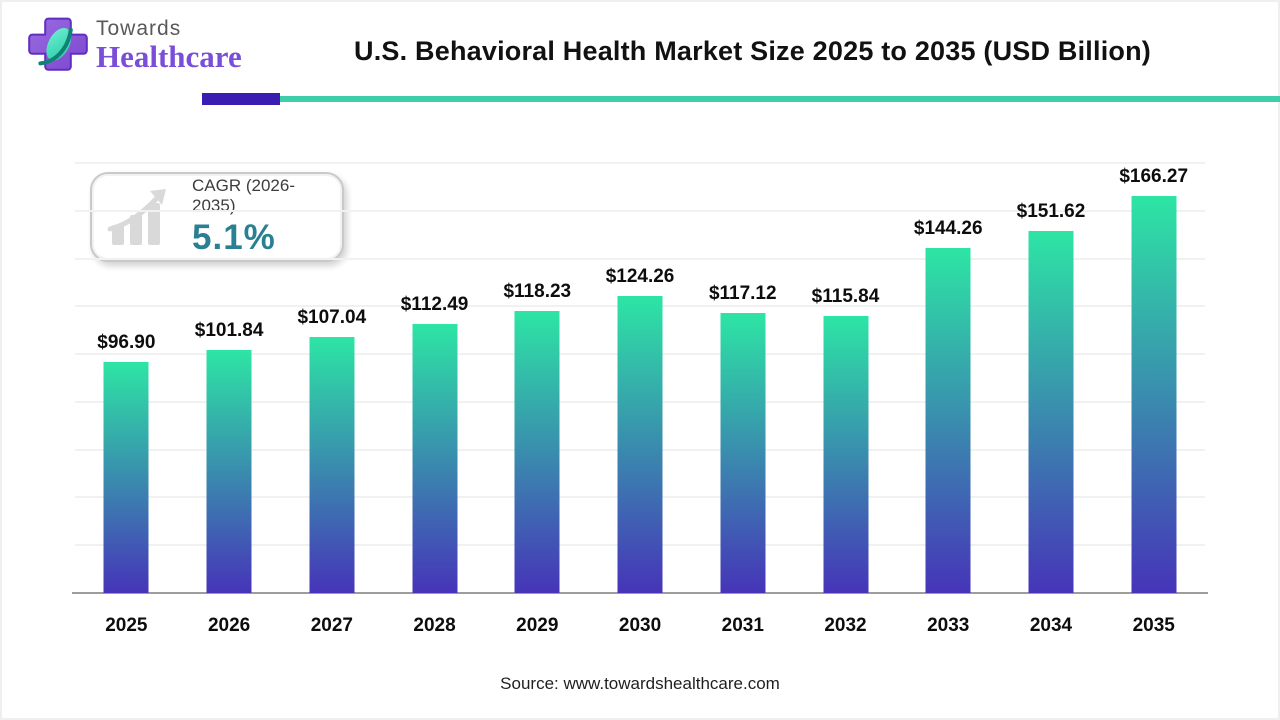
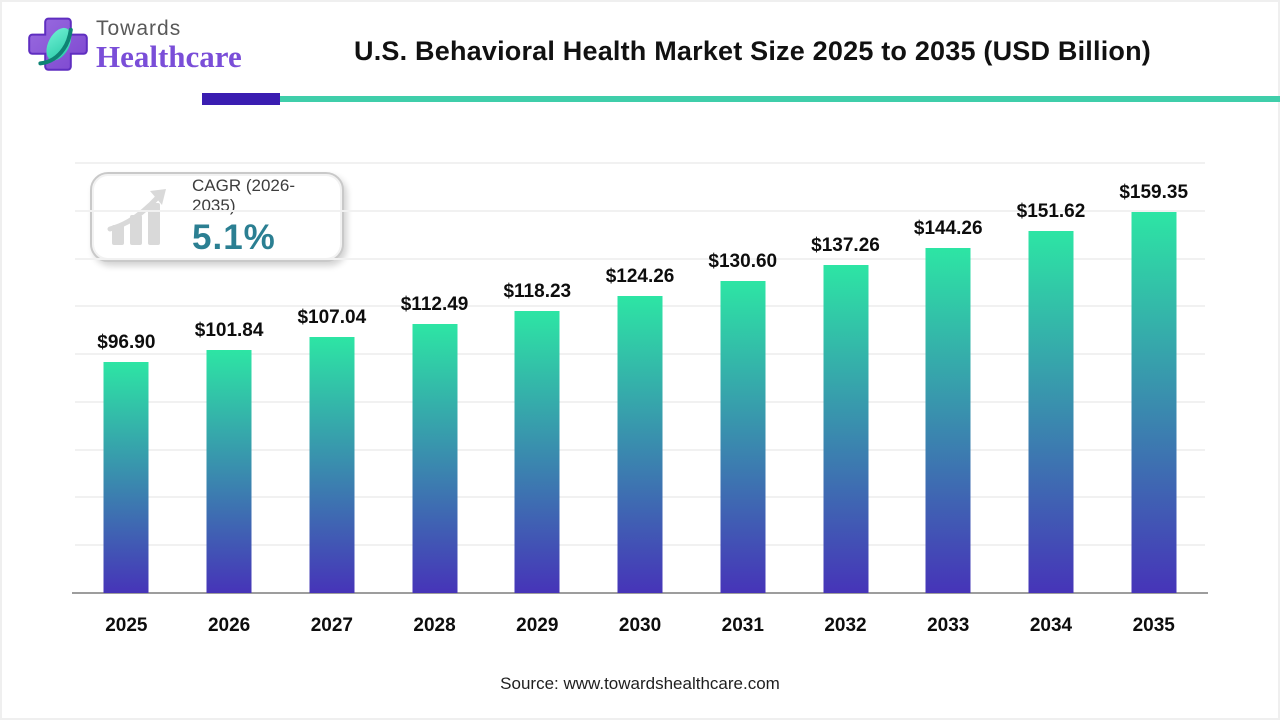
2031: $117.12 -> $130.60
2032: $115.84 -> $137.26
2035: $166.27 -> $159.35
